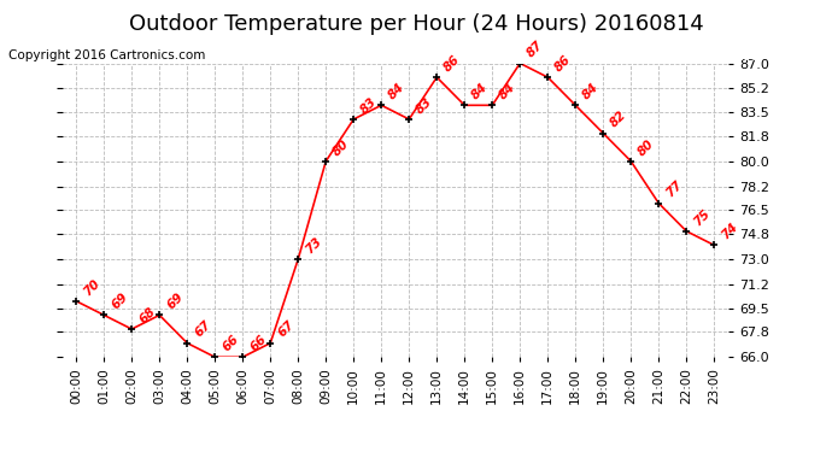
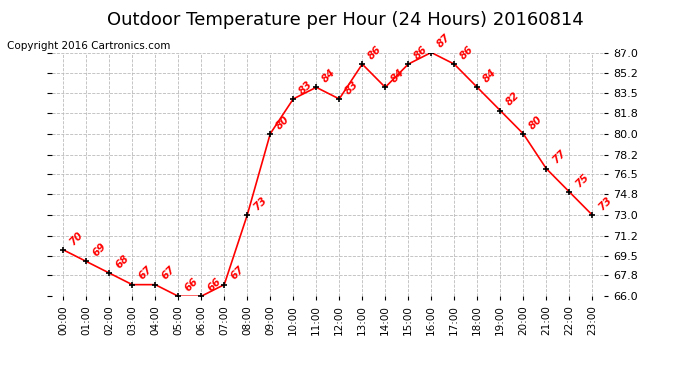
03:00: 69 -> 67
15:00: 84 -> 86
23:00: 74 -> 73
